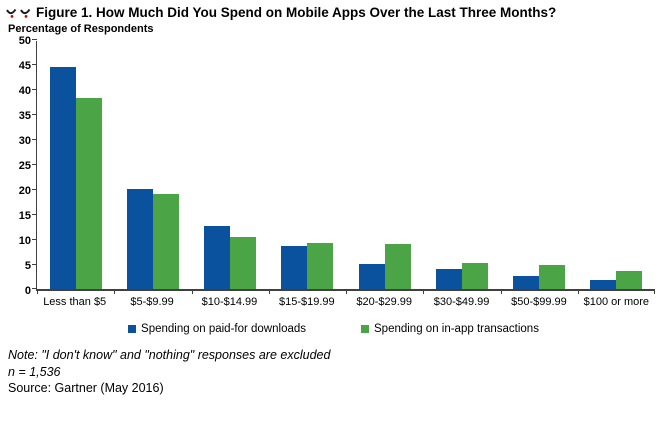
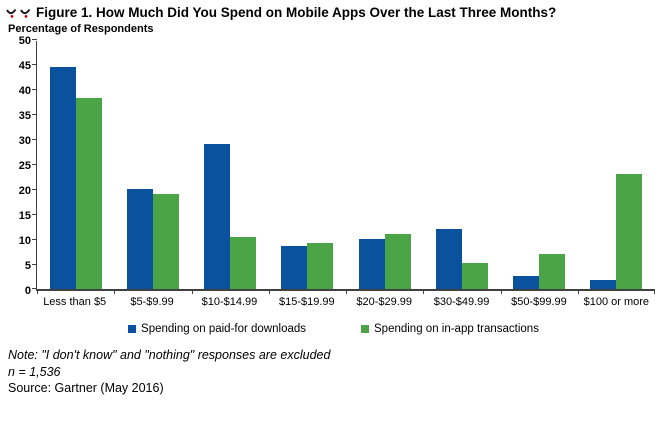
Spending on paid-for downloads/$10-$14.99: 13 -> 29
Spending on paid-for downloads/$20-$29.99: 5 -> 10
Spending on in-app transactions/$20-$29.99: 9 -> 11
Spending on paid-for downloads/$30-$49.99: 4 -> 12
Spending on in-app transactions/$50-$99.99: 5 -> 7
Spending on in-app transactions/$100 or more: 4 -> 23
